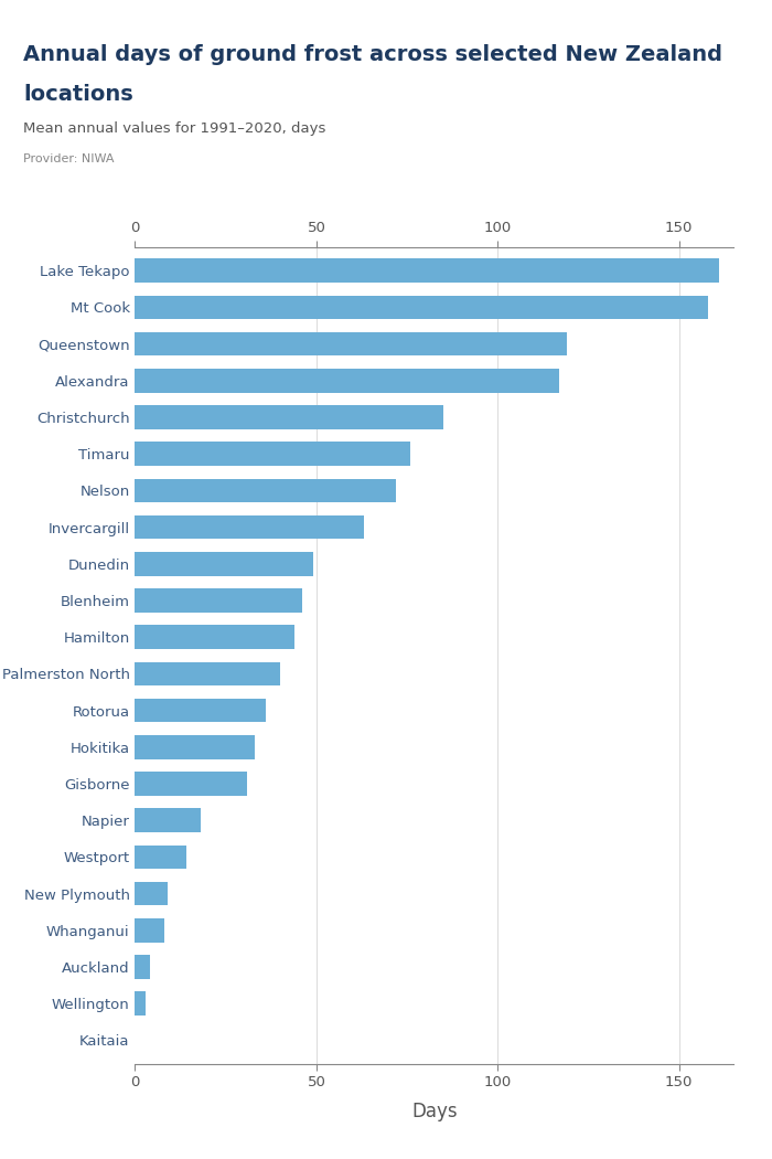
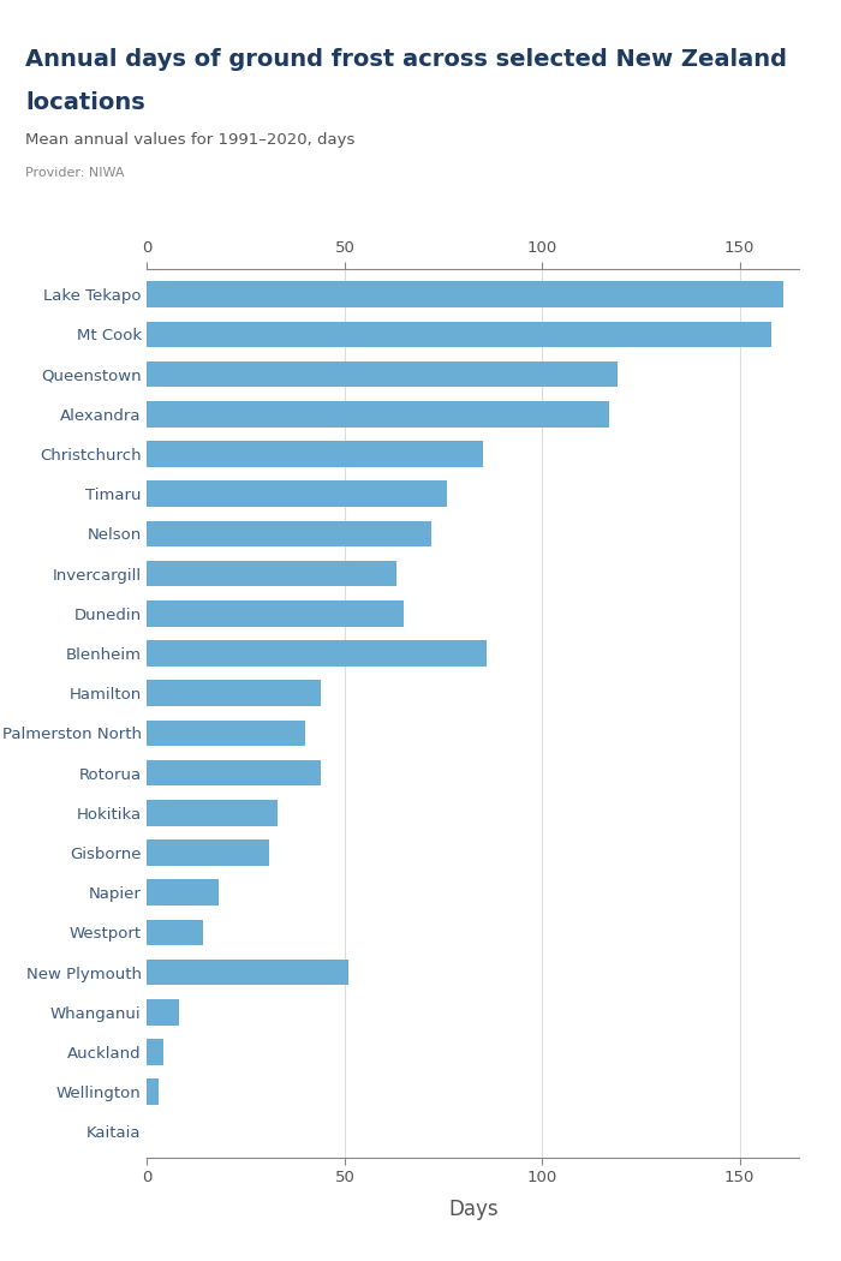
Dunedin: 49 -> 65
Blenheim: 46 -> 86
Rotorua: 36 -> 44
New Plymouth: 9 -> 51
